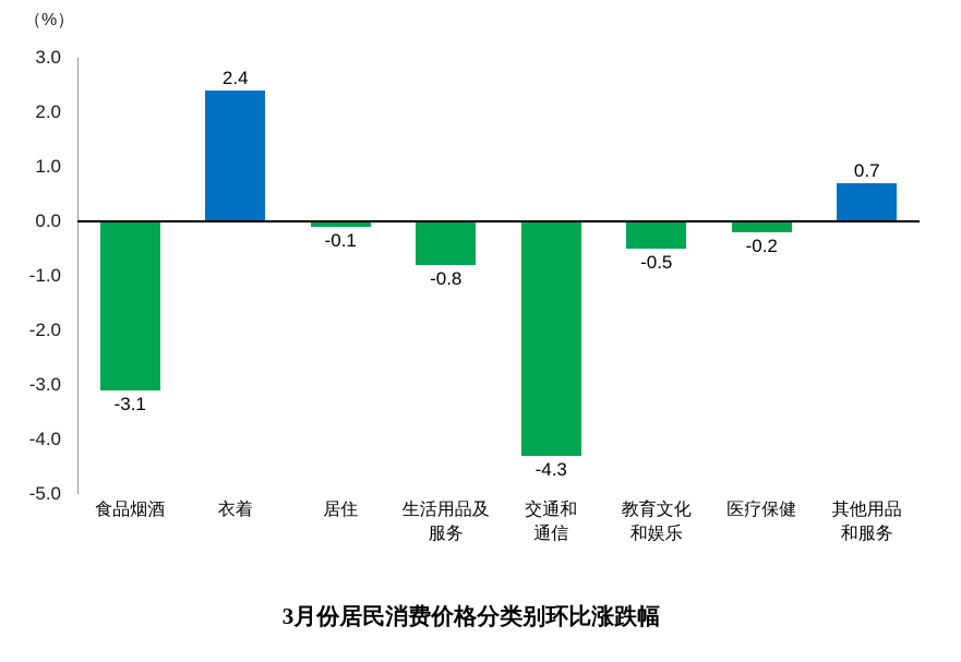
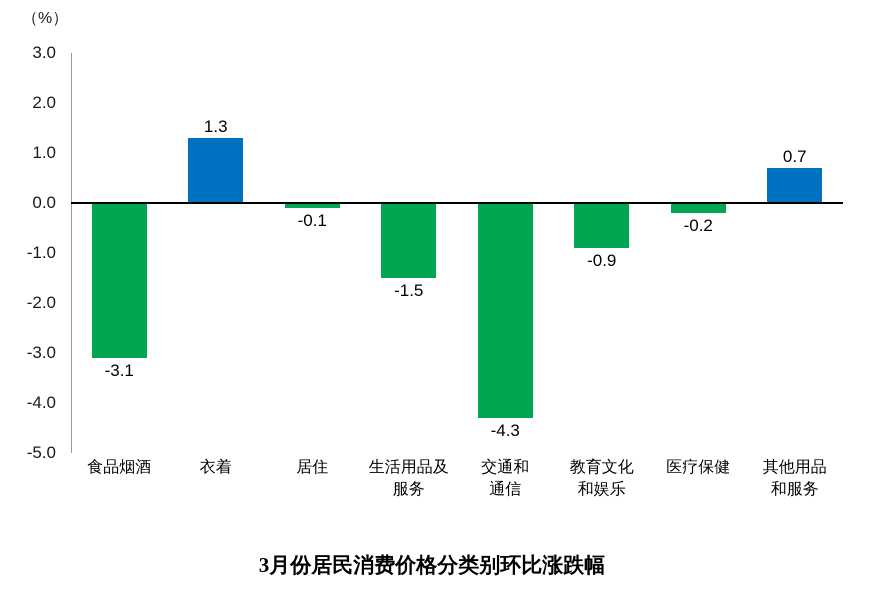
衣着: 2.4 -> 1.3
生活用品及 服务: -0.8 -> -1.5
教育文化 和娱乐: -0.5 -> -0.9
